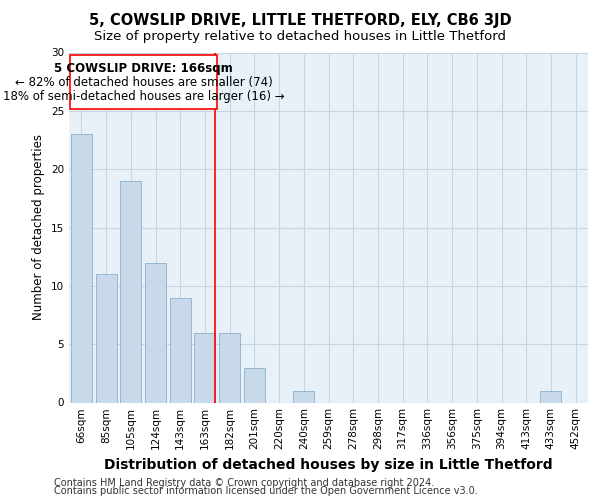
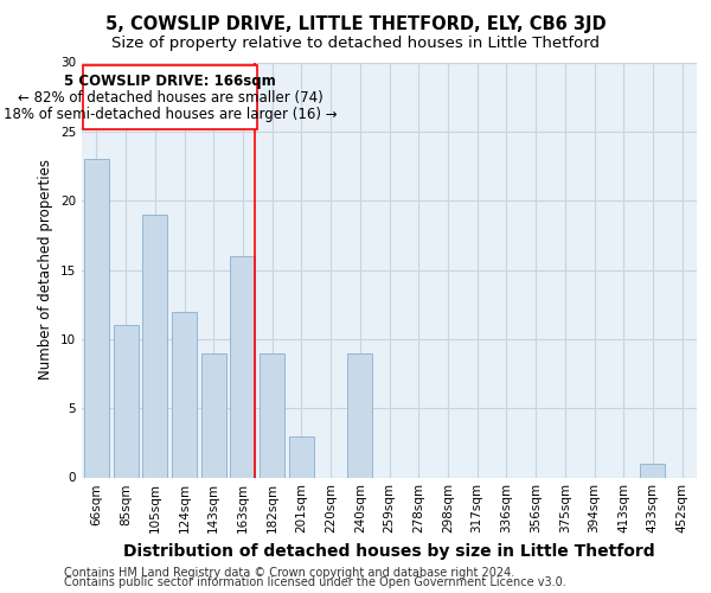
163sqm: 6 -> 16
182sqm: 6 -> 9
240sqm: 1 -> 9
